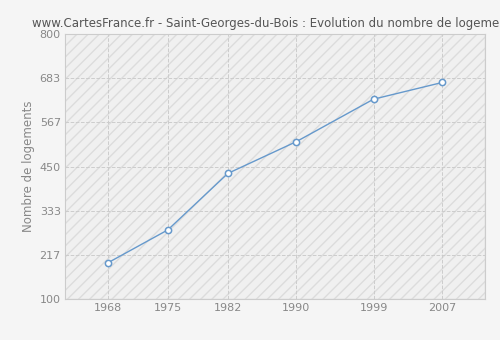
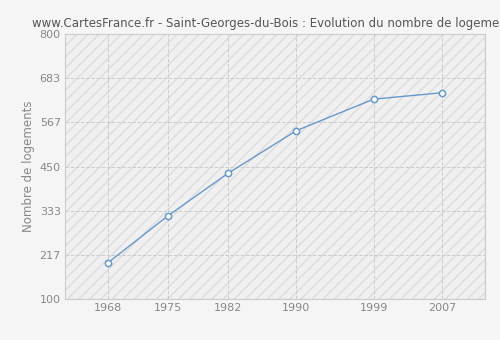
1975: 283 -> 320
1990: 516 -> 545
2007: 672 -> 645
